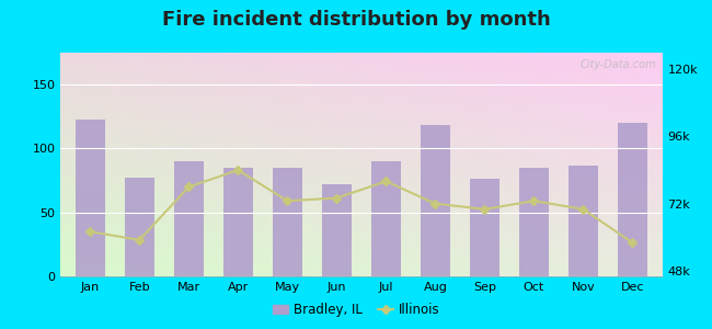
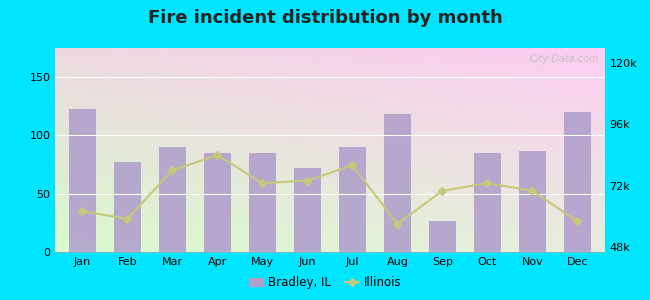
Illinois/Aug: 72k -> 57k
Bradley, IL/Sep: 76 -> 27
